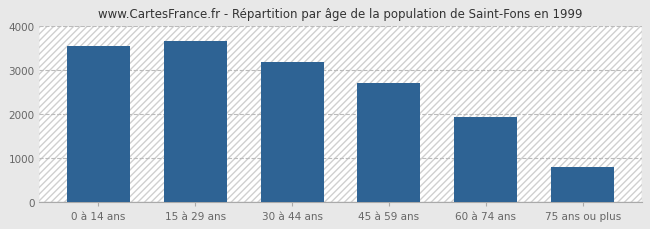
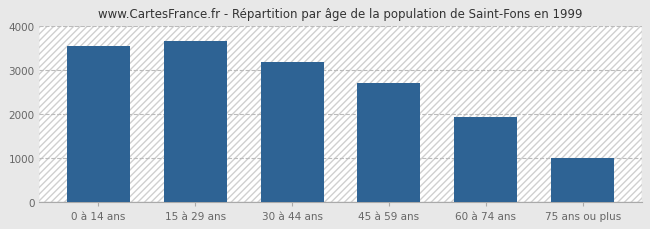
75 ans ou plus: 790 -> 1000
